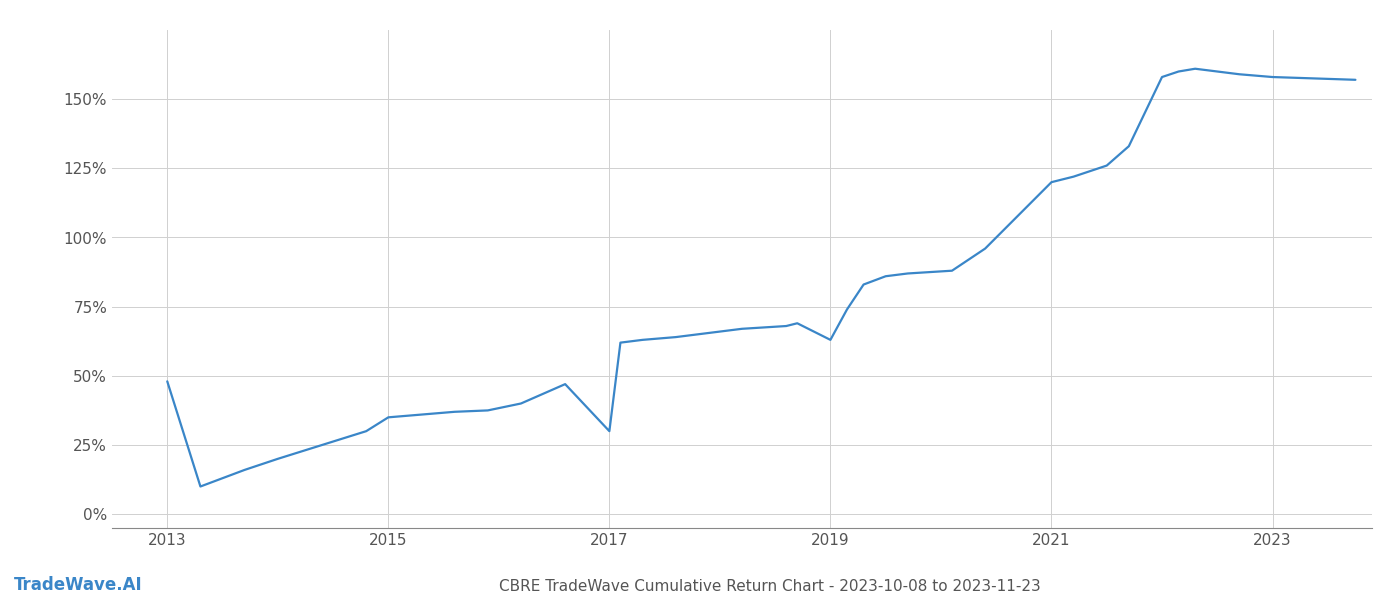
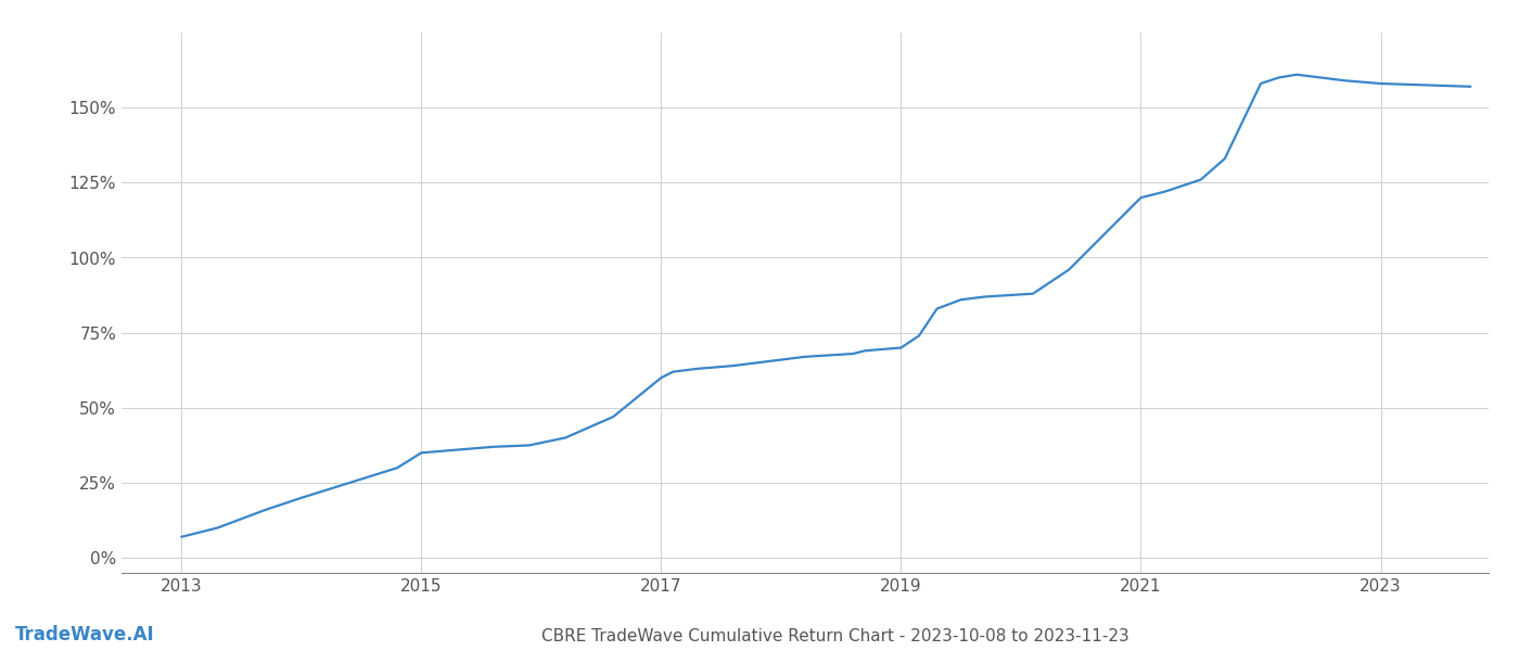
2013: 48.0% -> 7.0%
2017: 30.0% -> 60.0%
2019: 63.0% -> 70.0%
